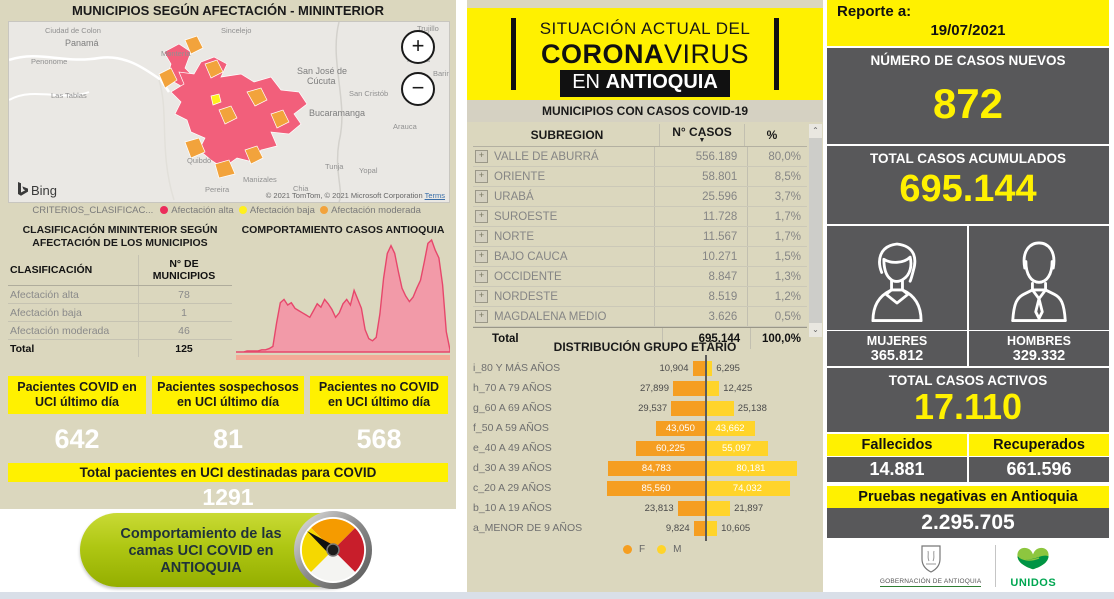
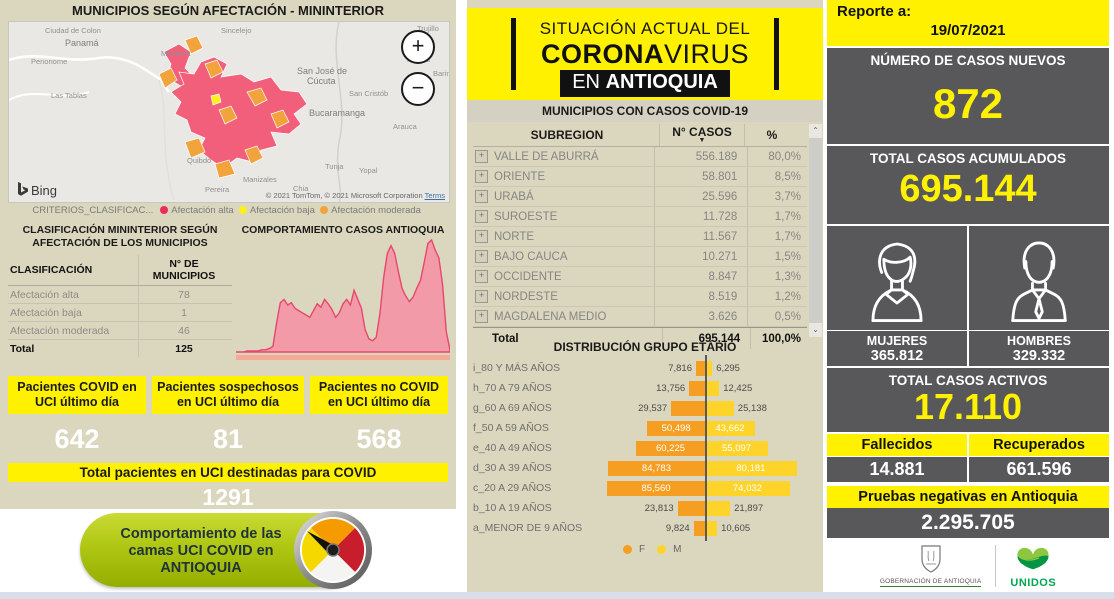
DISTRIBUCIÓN GRUPO ETÁRIO/F/i_80 Y MÁS AÑOS: 10,904 -> 7,816
DISTRIBUCIÓN GRUPO ETÁRIO/F/h_70 A 79 AÑOS: 27,899 -> 13,756
DISTRIBUCIÓN GRUPO ETÁRIO/F/f_50 A 59 AÑOS: 43,050 -> 50,498
